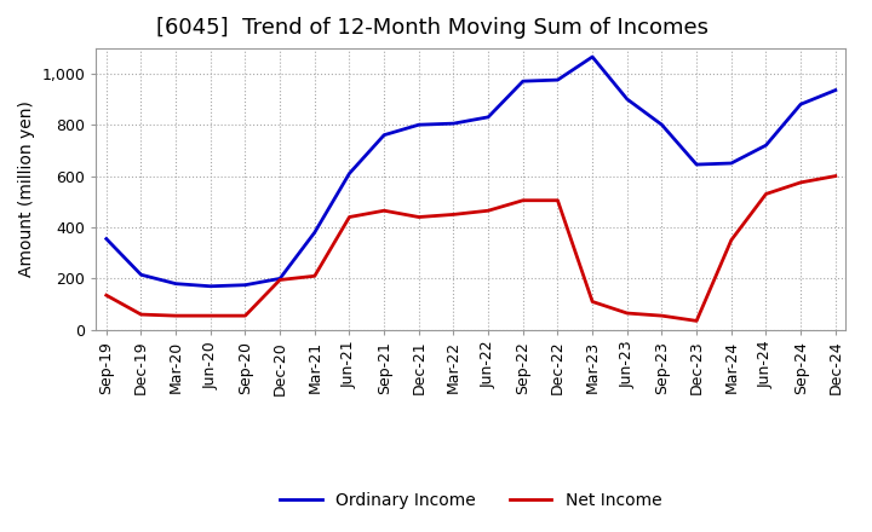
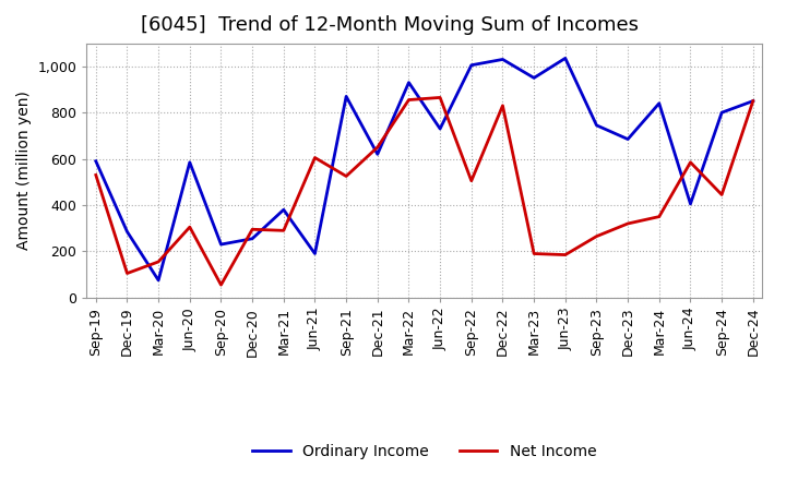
Ordinary Income/Sep-19: 355 -> 590
Net Income/Sep-19: 135 -> 530
Ordinary Income/Dec-19: 215 -> 285
Net Income/Dec-19: 60 -> 105
Ordinary Income/Mar-20: 180 -> 75
Net Income/Mar-20: 55 -> 155
Ordinary Income/Jun-20: 170 -> 585
Net Income/Jun-20: 55 -> 305
Ordinary Income/Sep-20: 175 -> 230
Ordinary Income/Dec-20: 200 -> 255
Net Income/Dec-20: 195 -> 295
Net Income/Mar-21: 210 -> 290
Ordinary Income/Jun-21: 610 -> 190
Net Income/Jun-21: 440 -> 605
Ordinary Income/Sep-21: 760 -> 870
Net Income/Sep-21: 465 -> 525
Ordinary Income/Dec-21: 800 -> 620
Net Income/Dec-21: 440 -> 650
Ordinary Income/Mar-22: 805 -> 930
Net Income/Mar-22: 450 -> 855
Ordinary Income/Jun-22: 830 -> 730
Net Income/Jun-22: 465 -> 865
Ordinary Income/Sep-22: 970 -> 1,005
Ordinary Income/Dec-22: 975 -> 1,030
Net Income/Dec-22: 505 -> 830
Ordinary Income/Mar-23: 1,065 -> 950
Net Income/Mar-23: 110 -> 190
Ordinary Income/Jun-23: 900 -> 1,035
Net Income/Jun-23: 65 -> 185
Ordinary Income/Sep-23: 800 -> 745
Net Income/Sep-23: 55 -> 265
Ordinary Income/Dec-23: 645 -> 685
Net Income/Dec-23: 35 -> 320
Ordinary Income/Mar-24: 650 -> 840
Ordinary Income/Jun-24: 720 -> 405
Net Income/Jun-24: 530 -> 585
Ordinary Income/Sep-24: 880 -> 800
Net Income/Sep-24: 575 -> 445
Ordinary Income/Dec-24: 935 -> 850
Net Income/Dec-24: 600 -> 850
